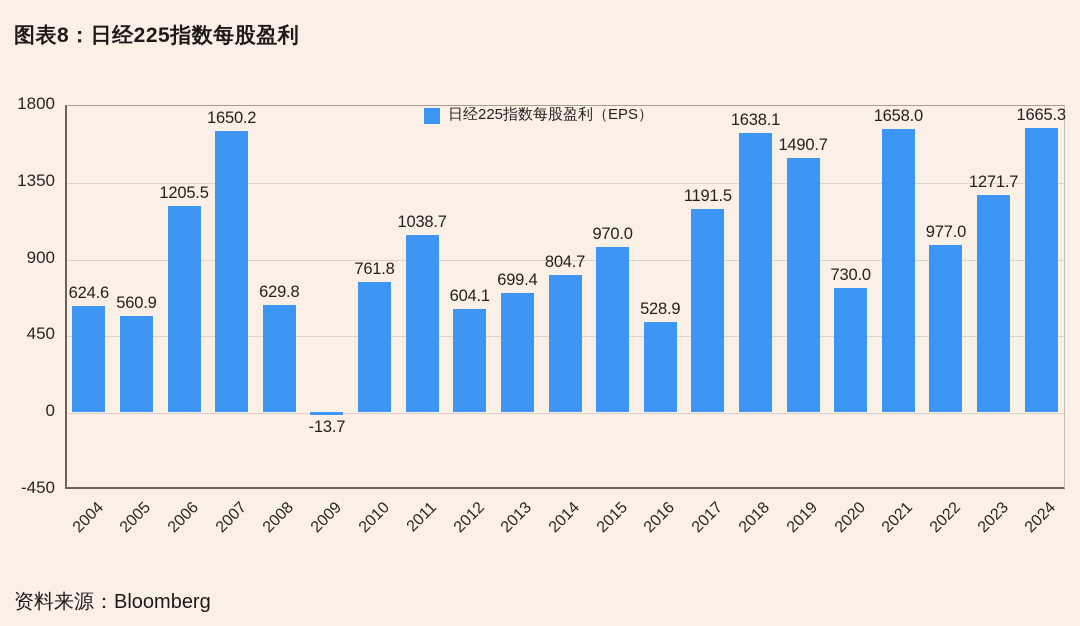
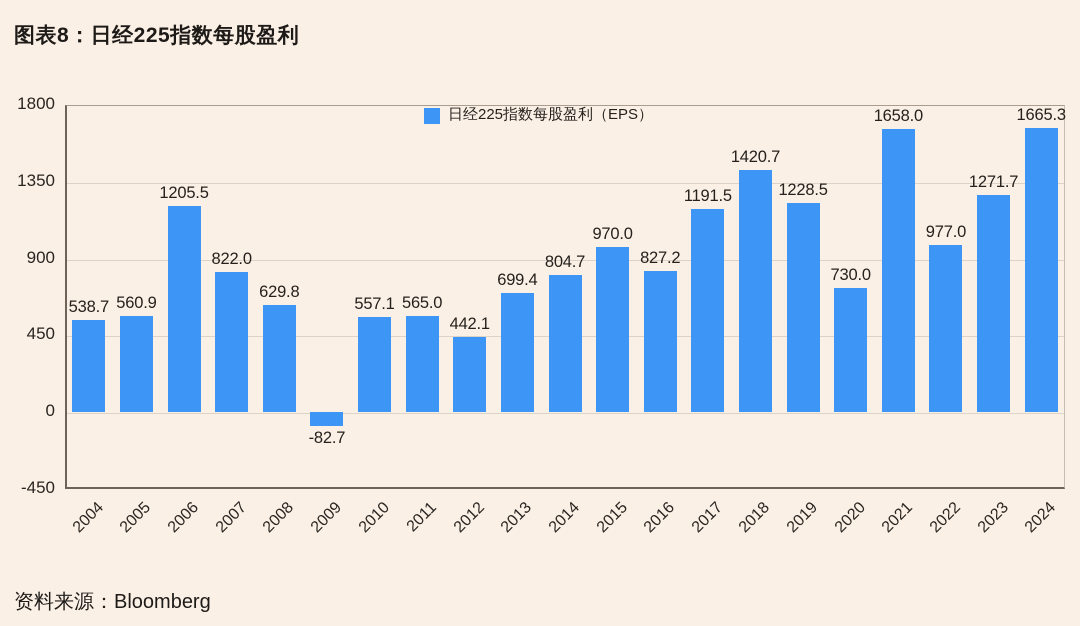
2004: 624.6 -> 538.7
2007: 1650.2 -> 822.0
2009: -13.7 -> -82.7
2010: 761.8 -> 557.1
2011: 1038.7 -> 565.0
2012: 604.1 -> 442.1
2016: 528.9 -> 827.2
2018: 1638.1 -> 1420.7
2019: 1490.7 -> 1228.5
